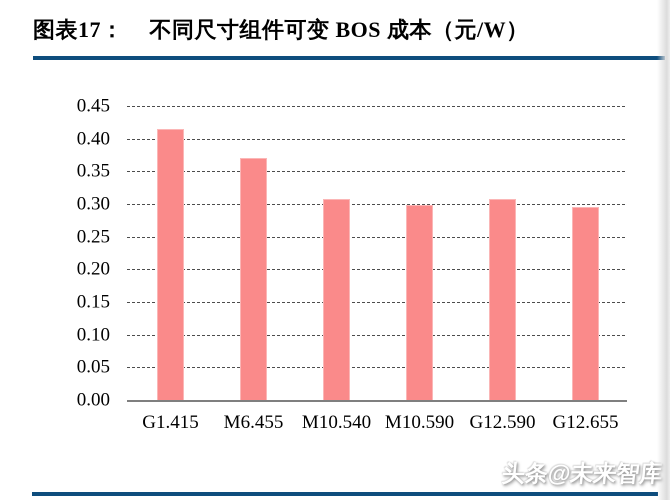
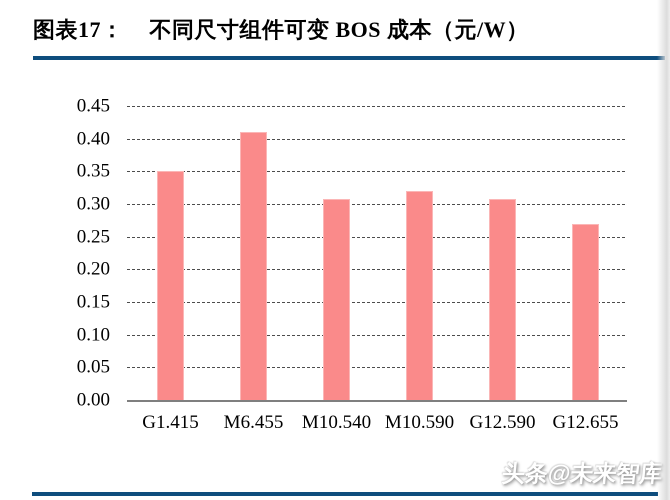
G1.415: 0.41 -> 0.35
M6.455: 0.37 -> 0.41
M10.590: 0.30 -> 0.32
G12.655: 0.29 -> 0.27
